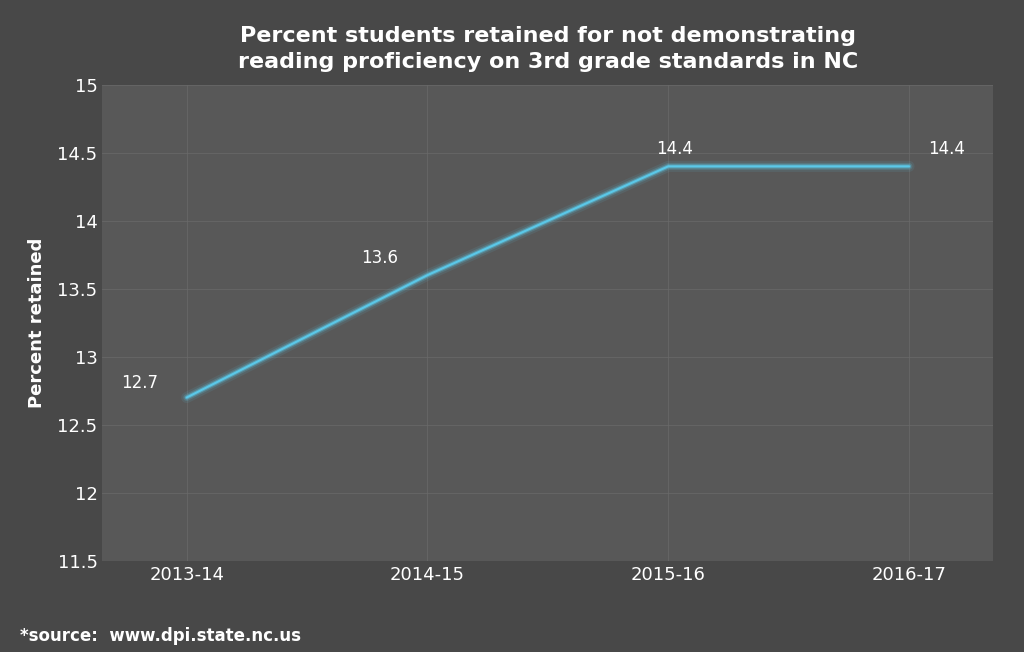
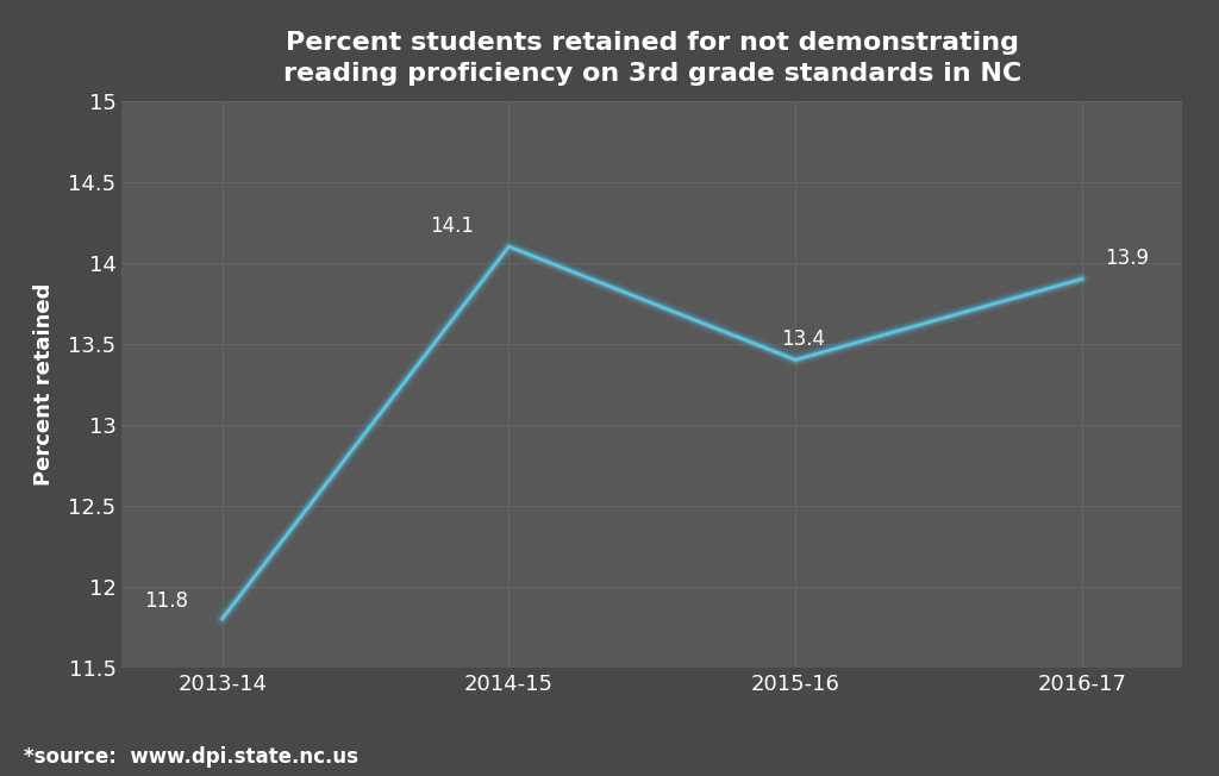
2013-14: 12.7 -> 11.8
2014-15: 13.6 -> 14.1
2015-16: 14.4 -> 13.4
2016-17: 14.4 -> 13.9
